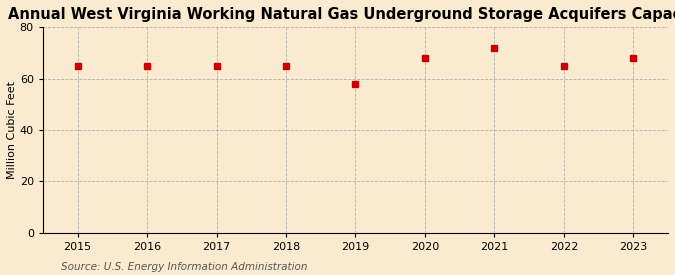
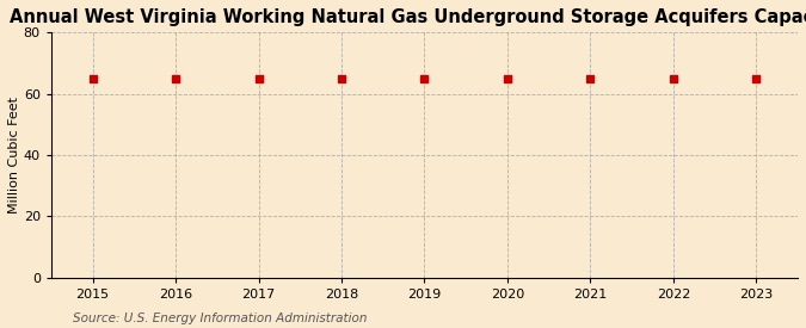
2019: 58 -> 65
2020: 68 -> 65
2021: 72 -> 65
2023: 68 -> 65
